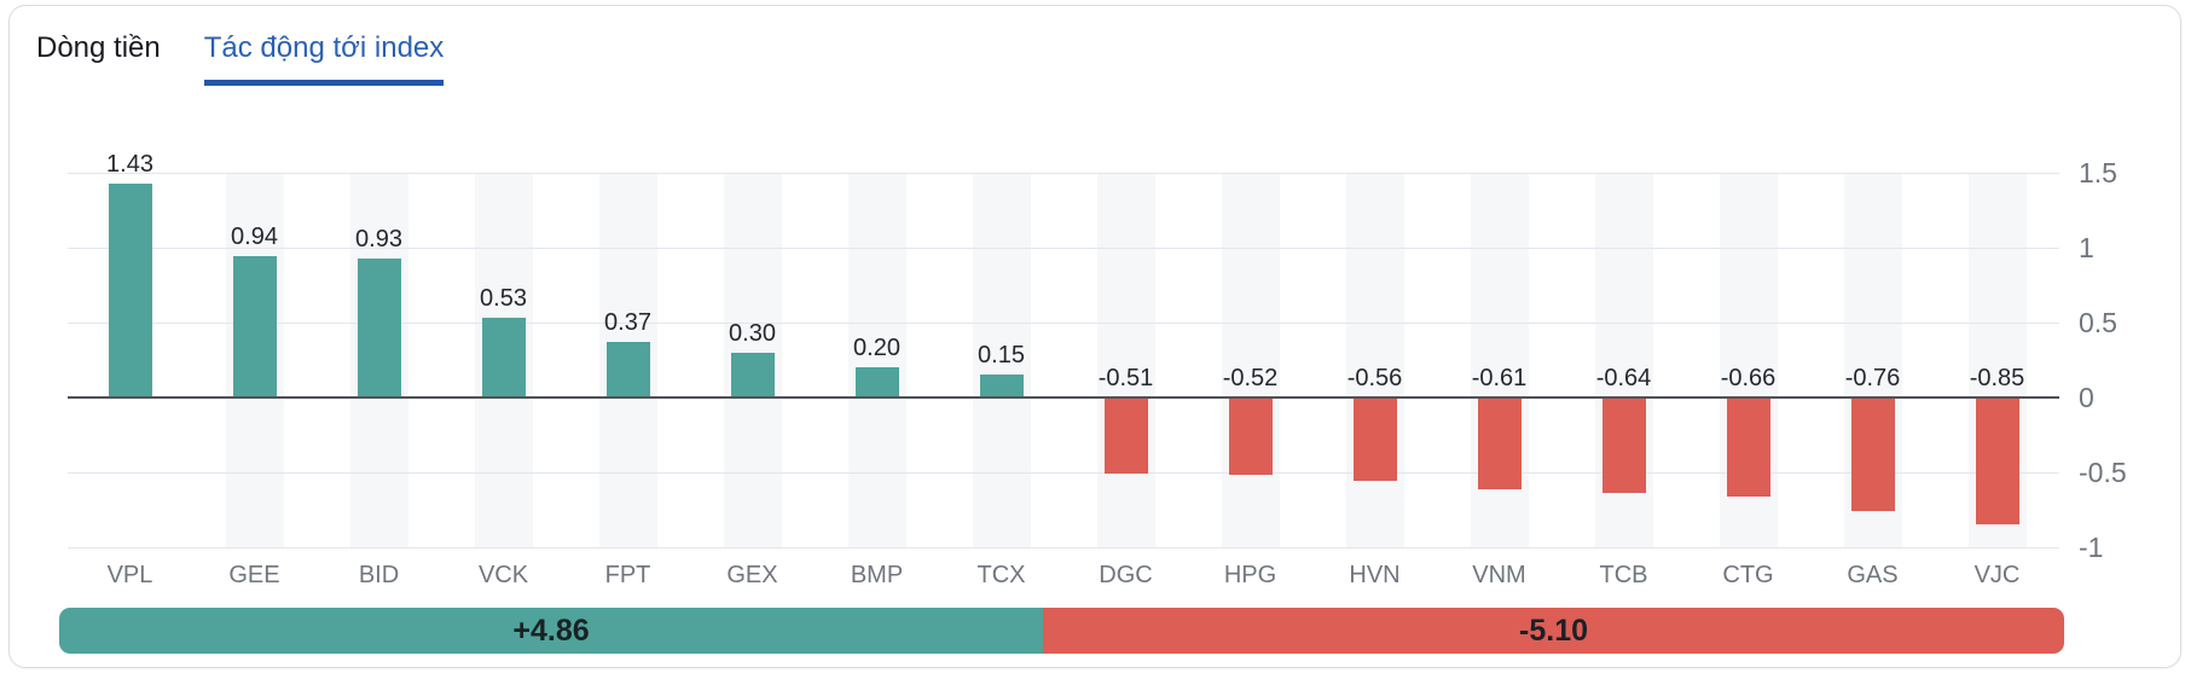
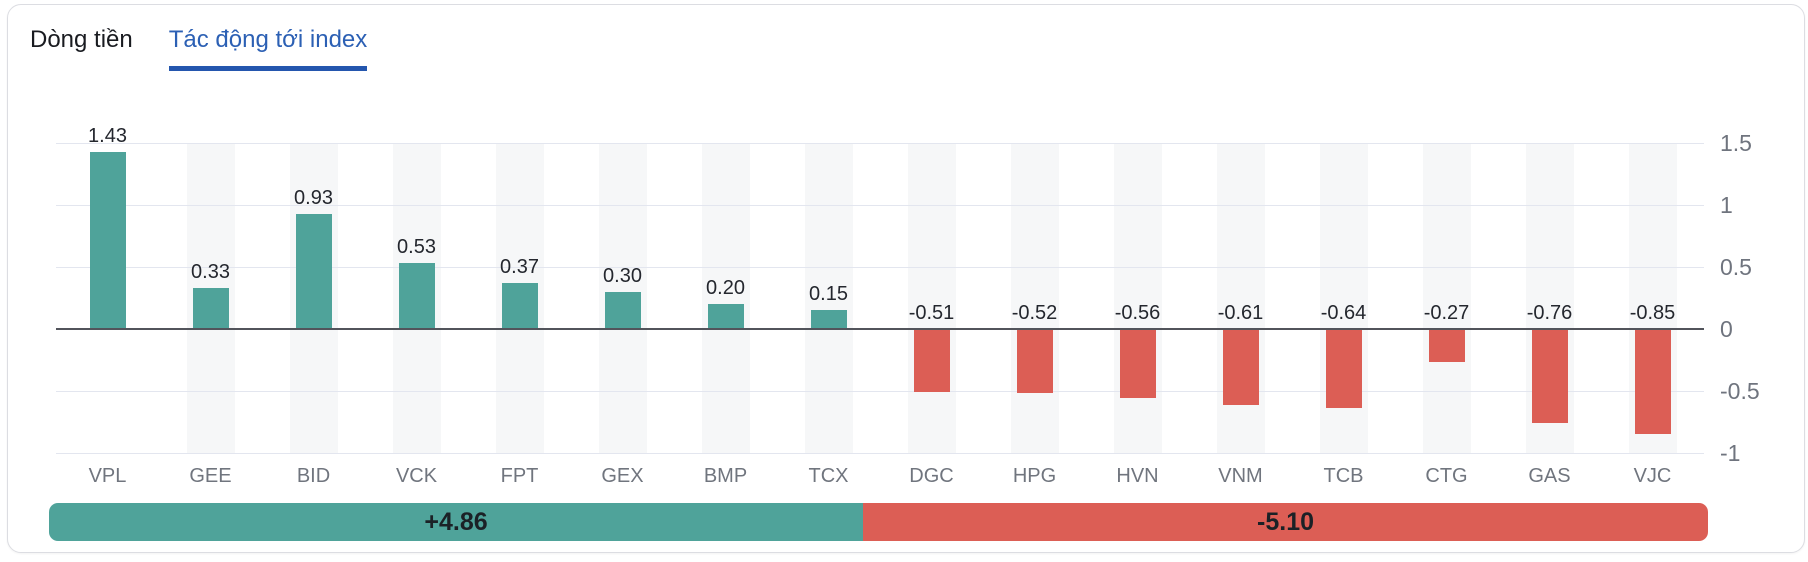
GEE: 0.94 -> 0.33
CTG: -0.66 -> -0.27
